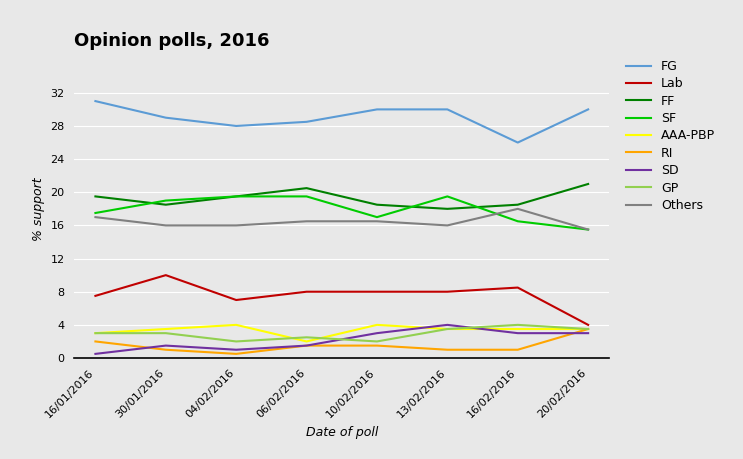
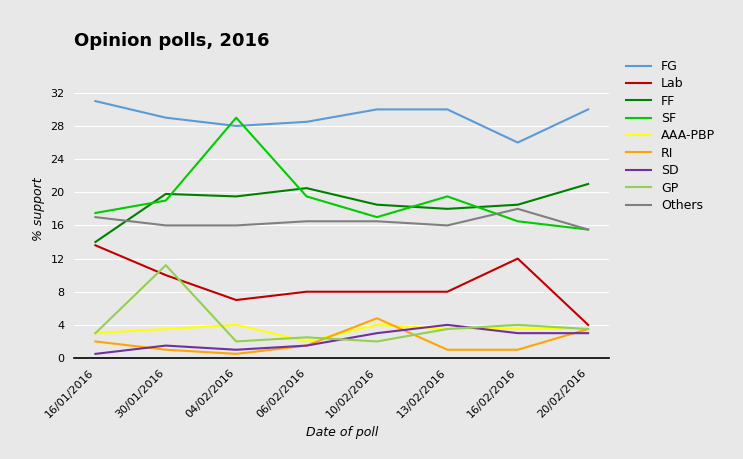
Lab/16/01/2016: 7.5 -> 13.6
FF/16/01/2016: 19.5 -> 14.0
FF/30/01/2016: 18.5 -> 19.8
GP/30/01/2016: 3.0 -> 11.2
SF/04/02/2016: 19.5 -> 29.0
RI/10/02/2016: 1.5 -> 4.8
Lab/16/02/2016: 8.5 -> 12.0
